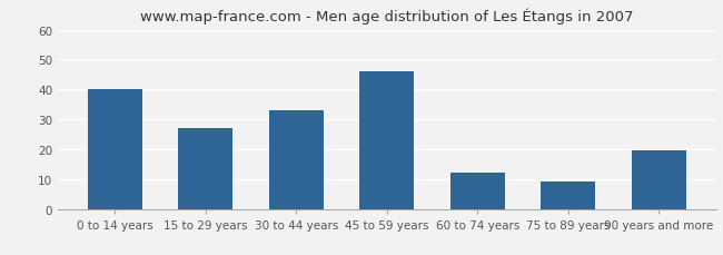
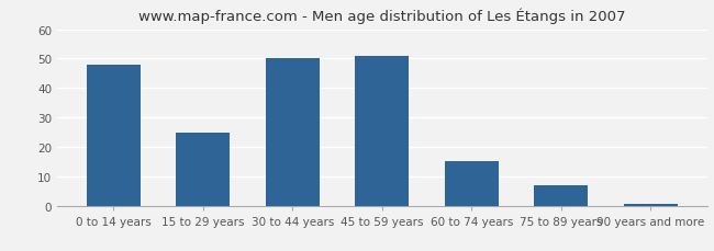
0 to 14 years: 40.0 -> 48.0
15 to 29 years: 27.0 -> 25.0
30 to 44 years: 33.0 -> 50.0
45 to 59 years: 46.0 -> 51.0
60 to 74 years: 12.0 -> 15.0
75 to 89 years: 9.0 -> 7.0
90 years and more: 19.5 -> 0.5
